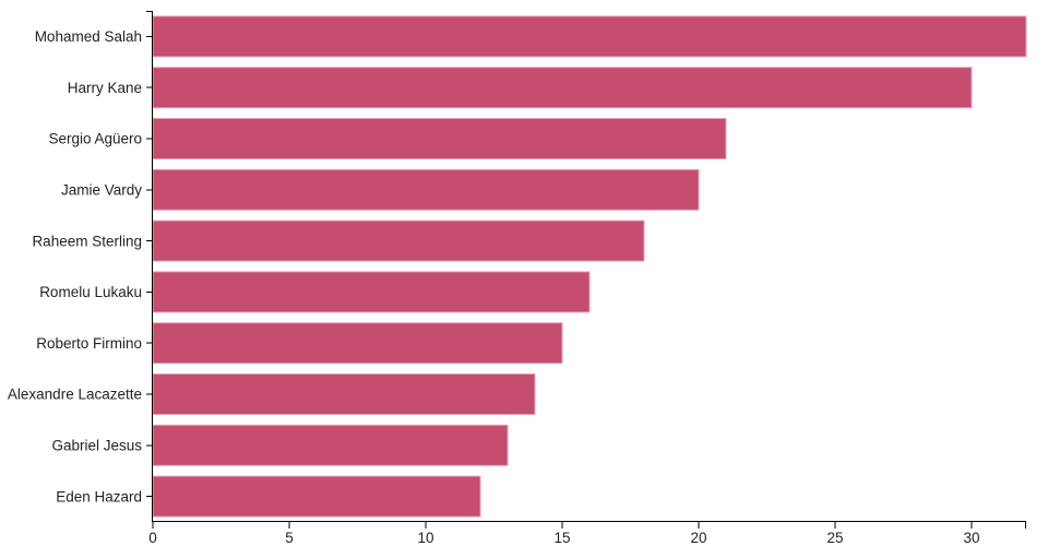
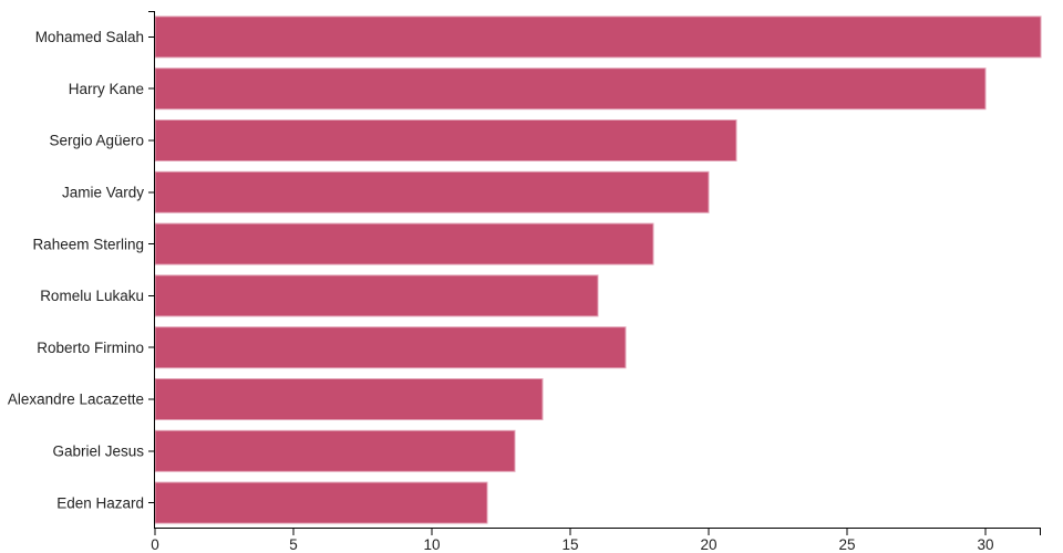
Roberto Firmino: 15 -> 17
